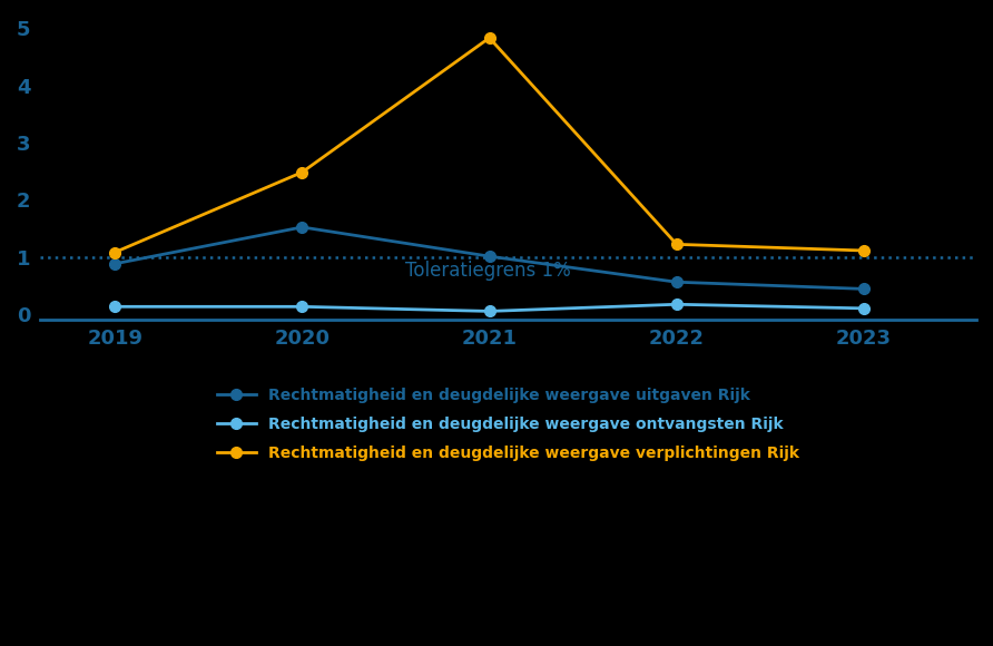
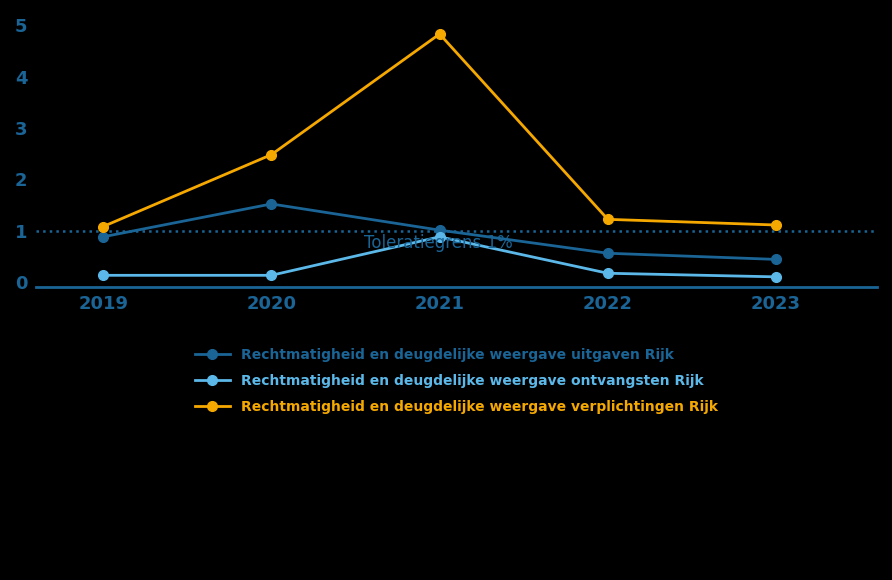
Rechtmatigheid en deugdelijke weergave ontvangsten Rijk/2021: 0.05 -> 0.88
